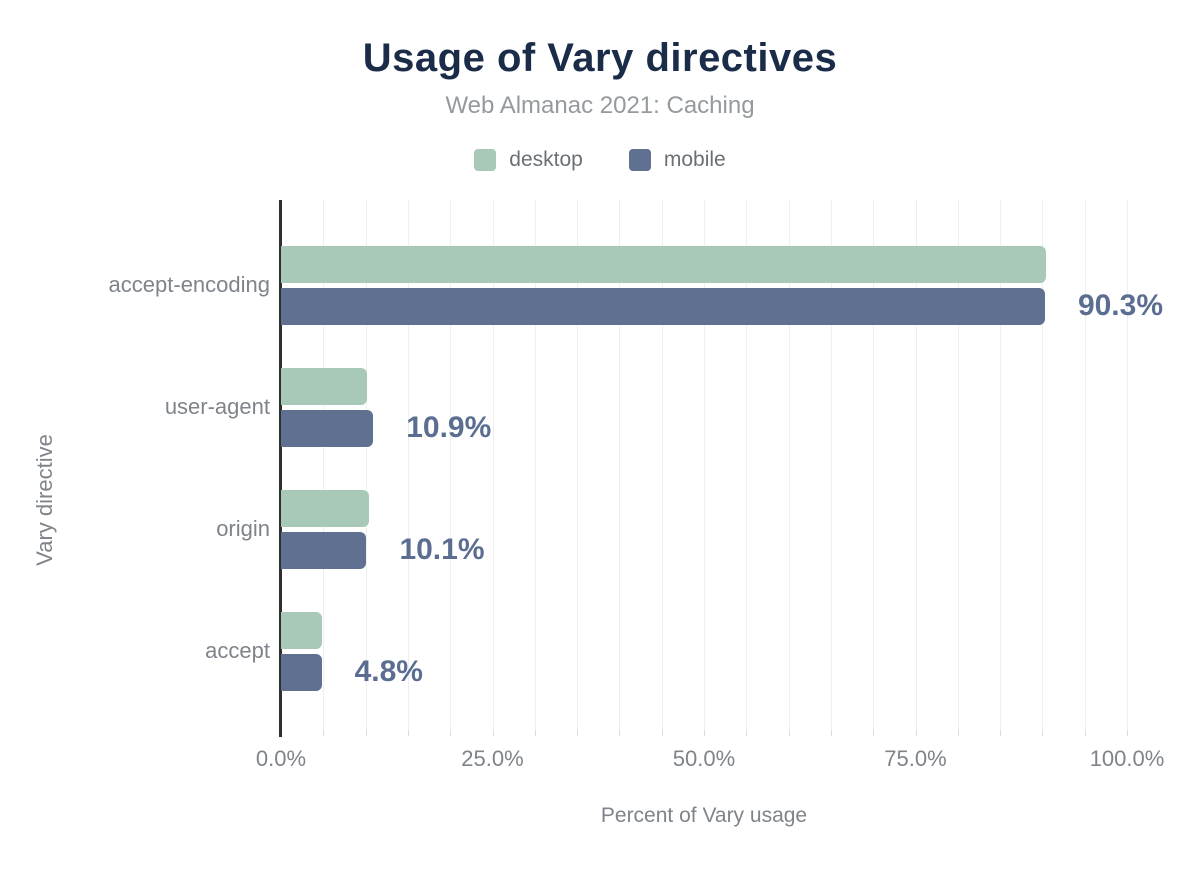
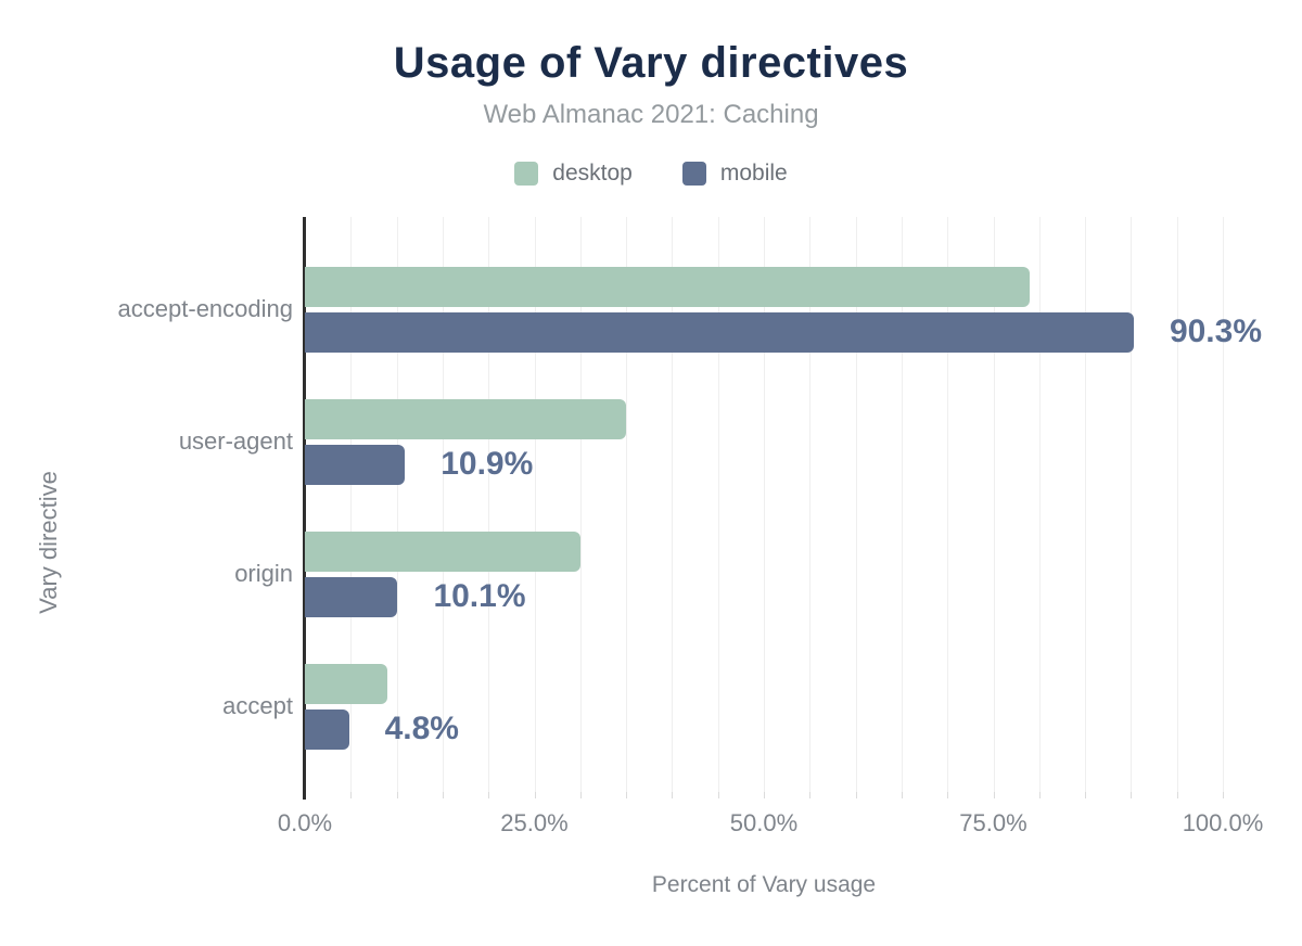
desktop/accept-encoding: 90% -> 79%
desktop/user-agent: 10% -> 35%
desktop/origin: 10% -> 30%
desktop/accept: 5% -> 9%
